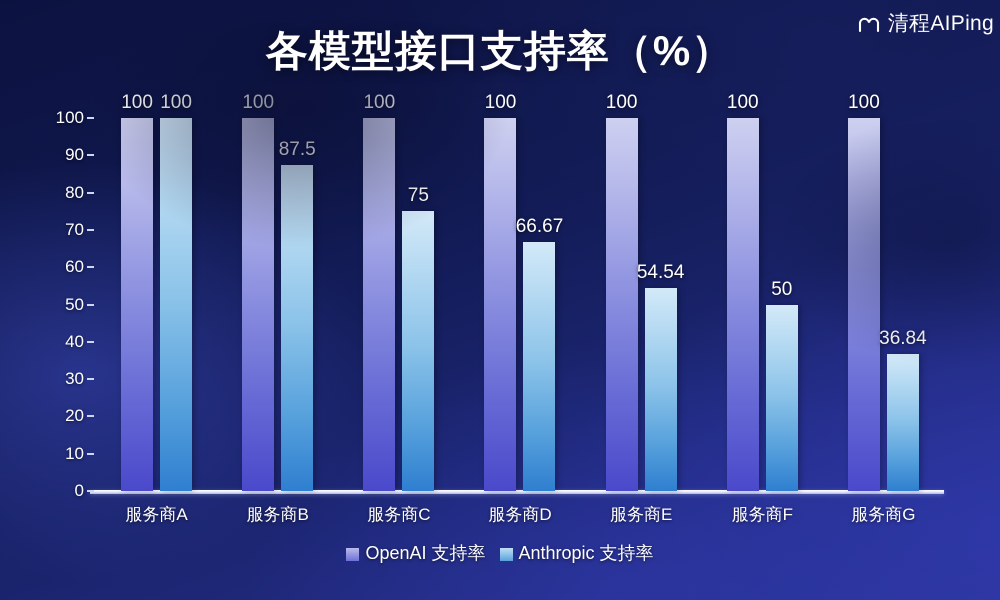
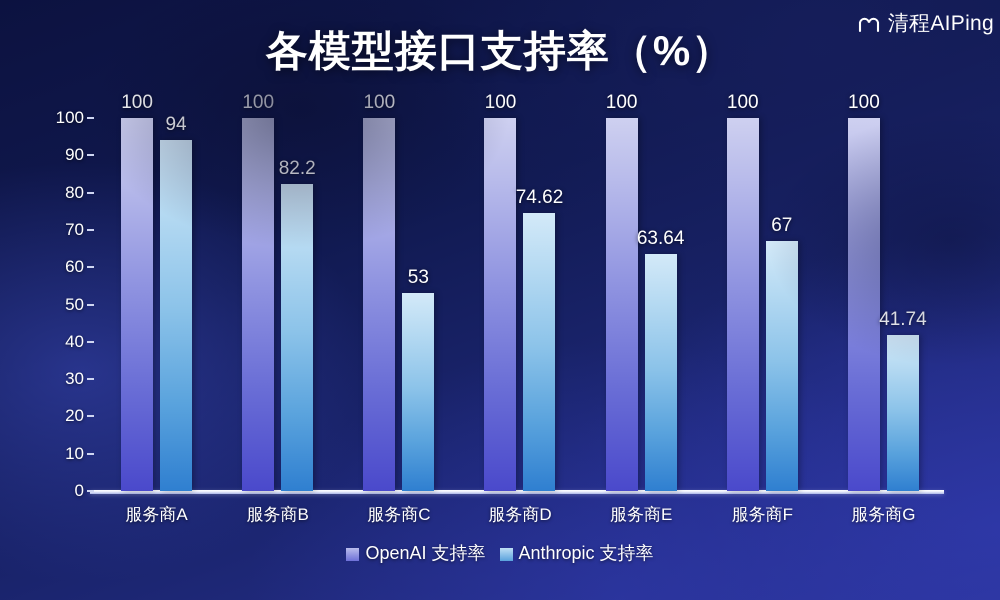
Anthropic 支持率/服务商A: 100 -> 94
Anthropic 支持率/服务商B: 87.5 -> 82.2
Anthropic 支持率/服务商C: 75 -> 53
Anthropic 支持率/服务商D: 66.67 -> 74.62
Anthropic 支持率/服务商E: 54.54 -> 63.64
Anthropic 支持率/服务商F: 50 -> 67
Anthropic 支持率/服务商G: 36.84 -> 41.74
